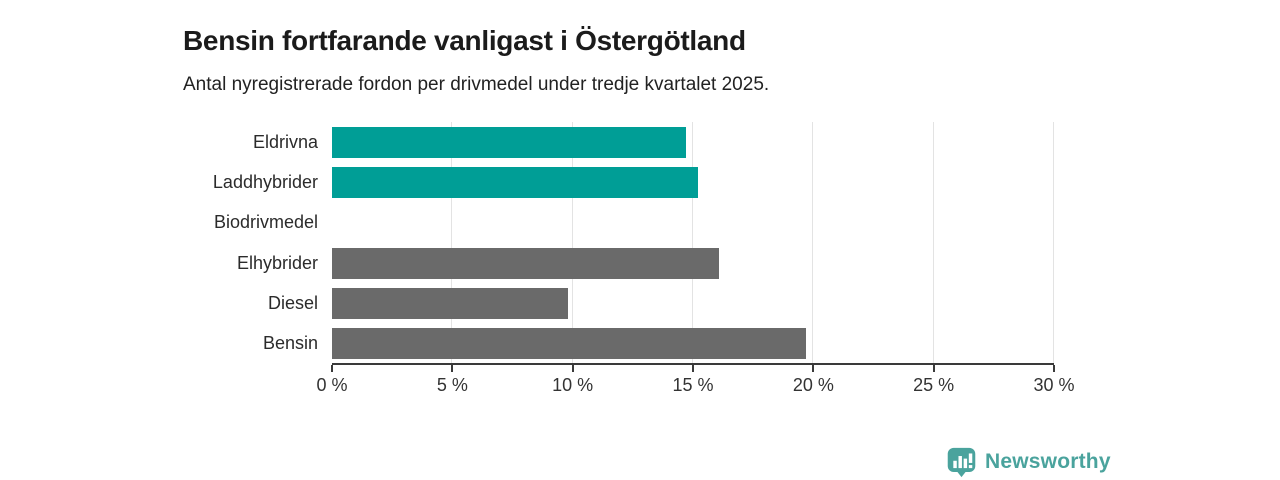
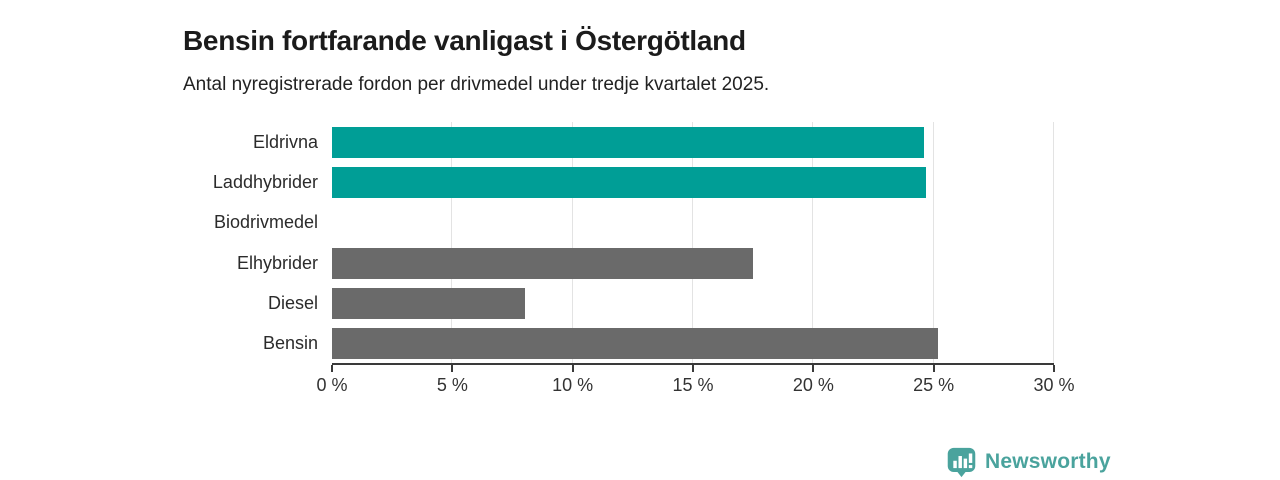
Eldrivna: 14.7% -> 24.6%
Laddhybrider: 15.2% -> 24.7%
Elhybrider: 16.1% -> 17.5%
Diesel: 9.8% -> 8.0%
Bensin: 19.7% -> 25.2%
